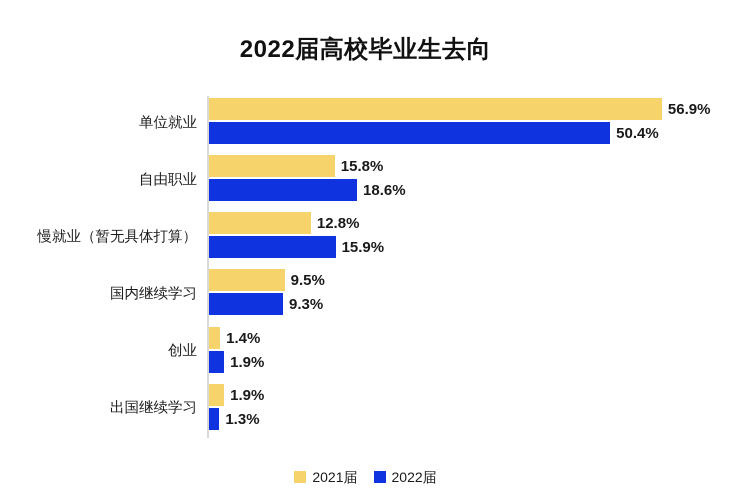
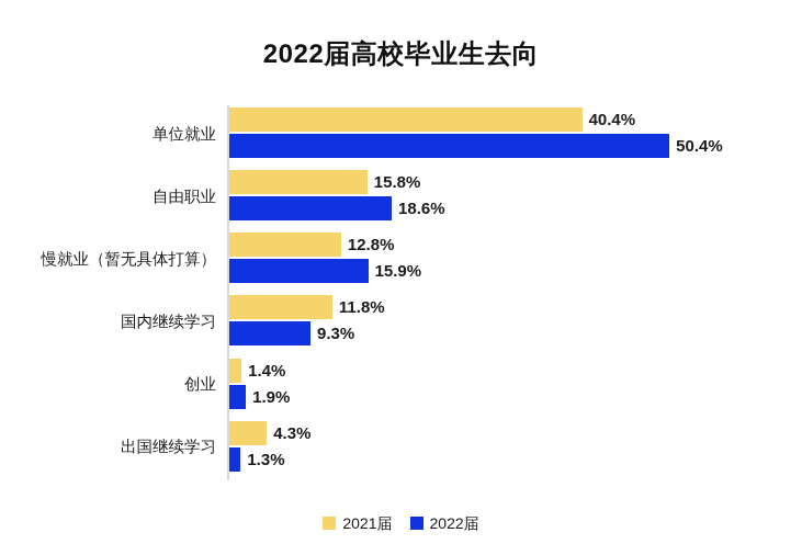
2021届/单位就业: 56.9% -> 40.4%
2021届/国内继续学习: 9.5% -> 11.8%
2021届/出国继续学习: 1.9% -> 4.3%
